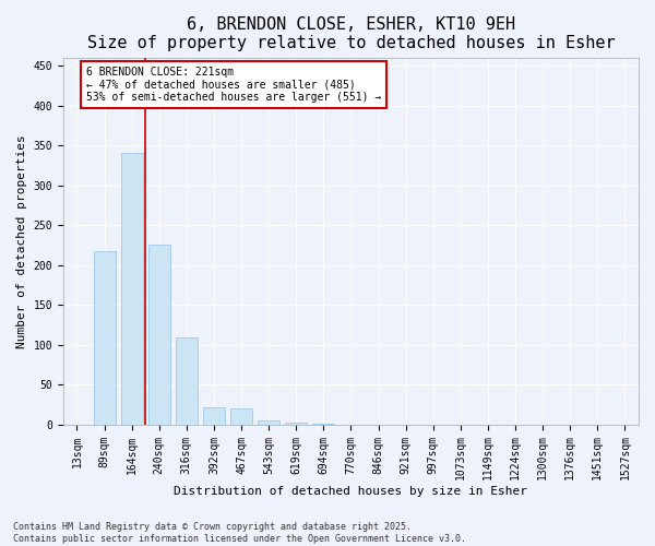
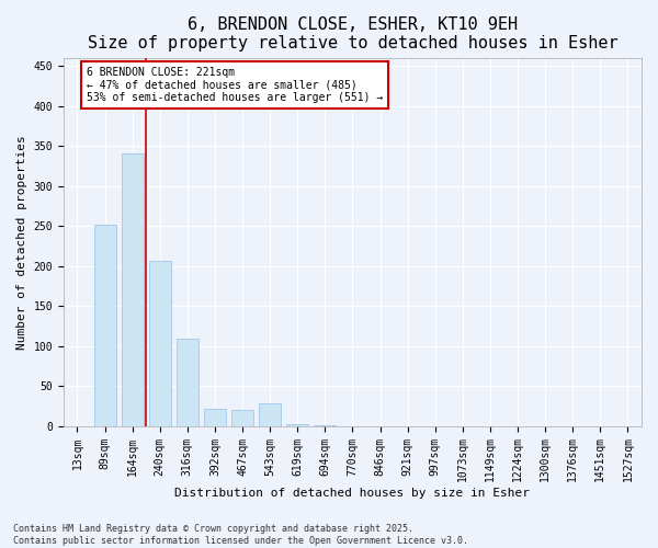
89sqm: 217 -> 252
240sqm: 225 -> 206
543sqm: 5 -> 28
